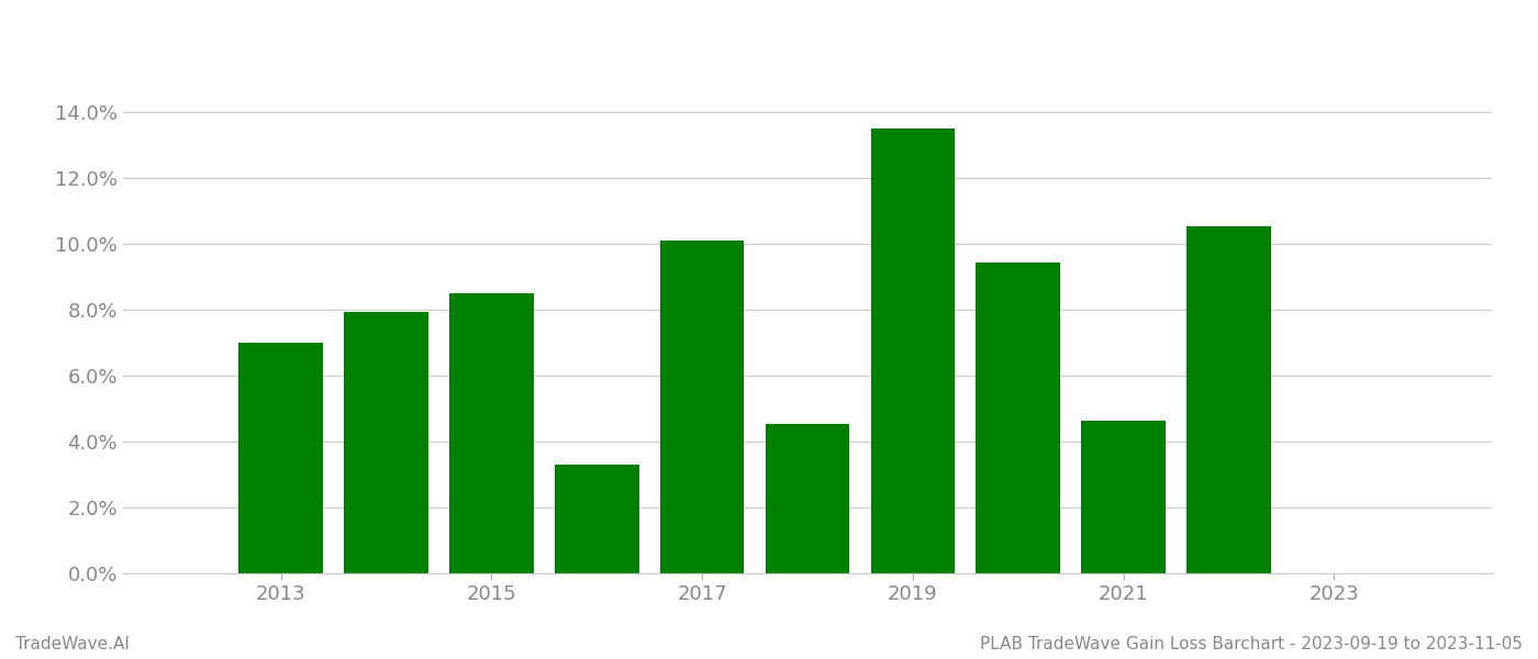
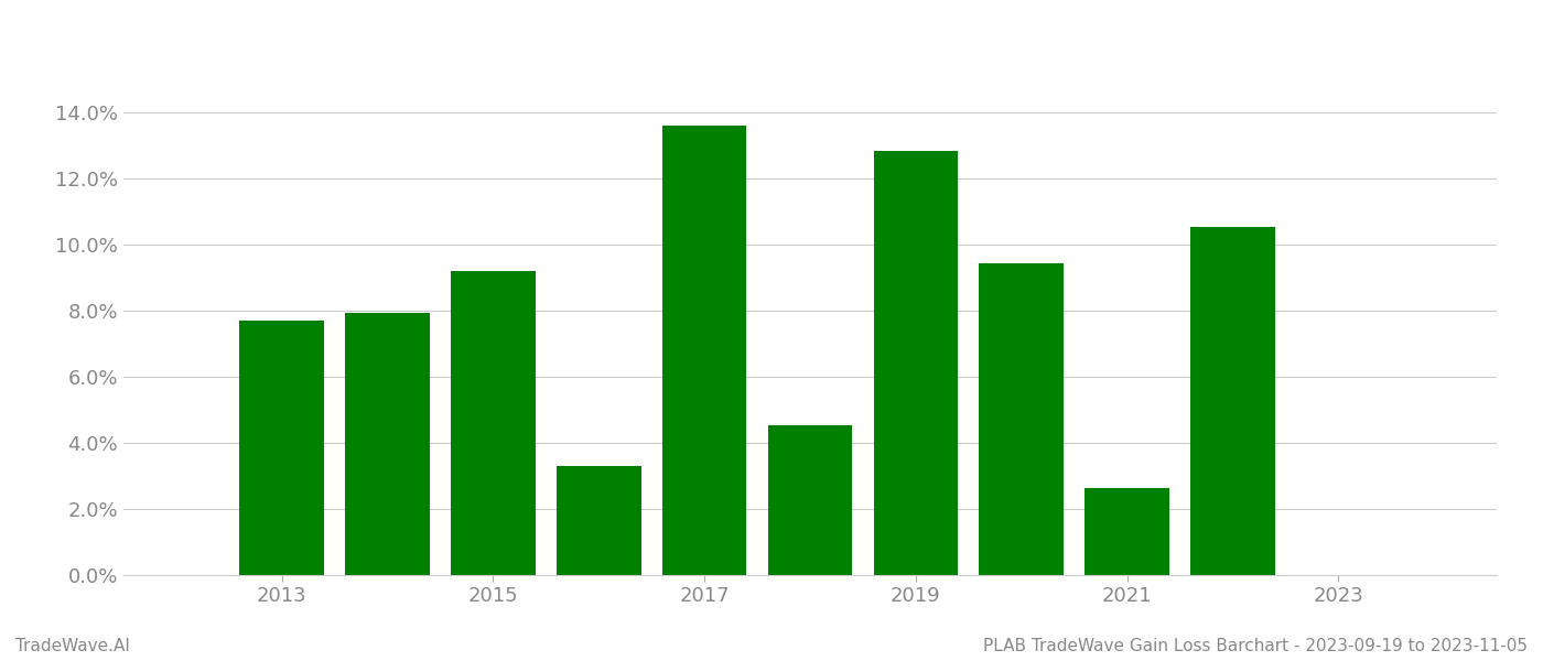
2013: 7.00% -> 7.70%
2015: 8.50% -> 9.20%
2017: 10.10% -> 13.60%
2019: 13.50% -> 12.85%
2021: 4.65% -> 2.65%
